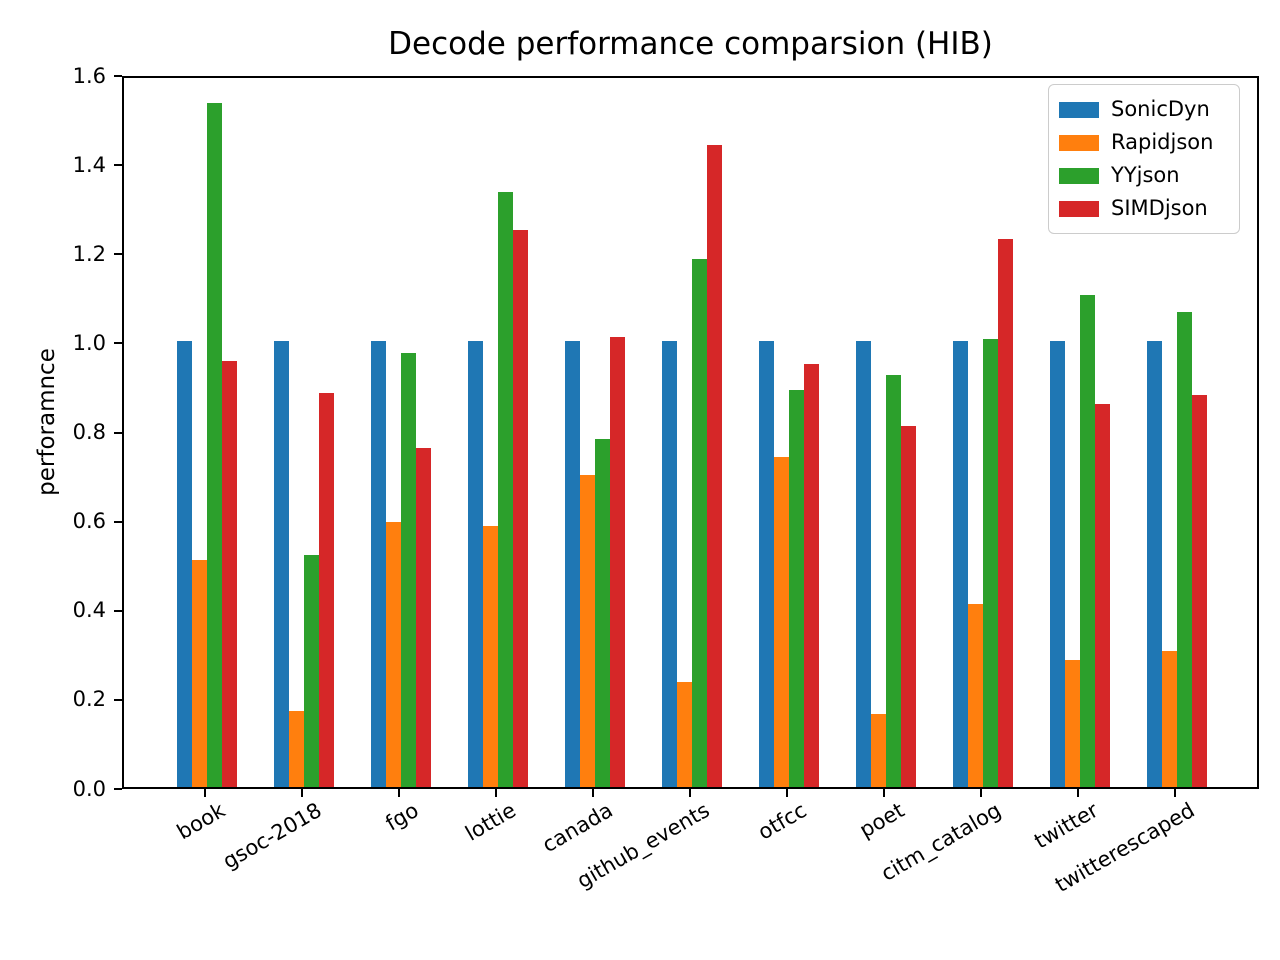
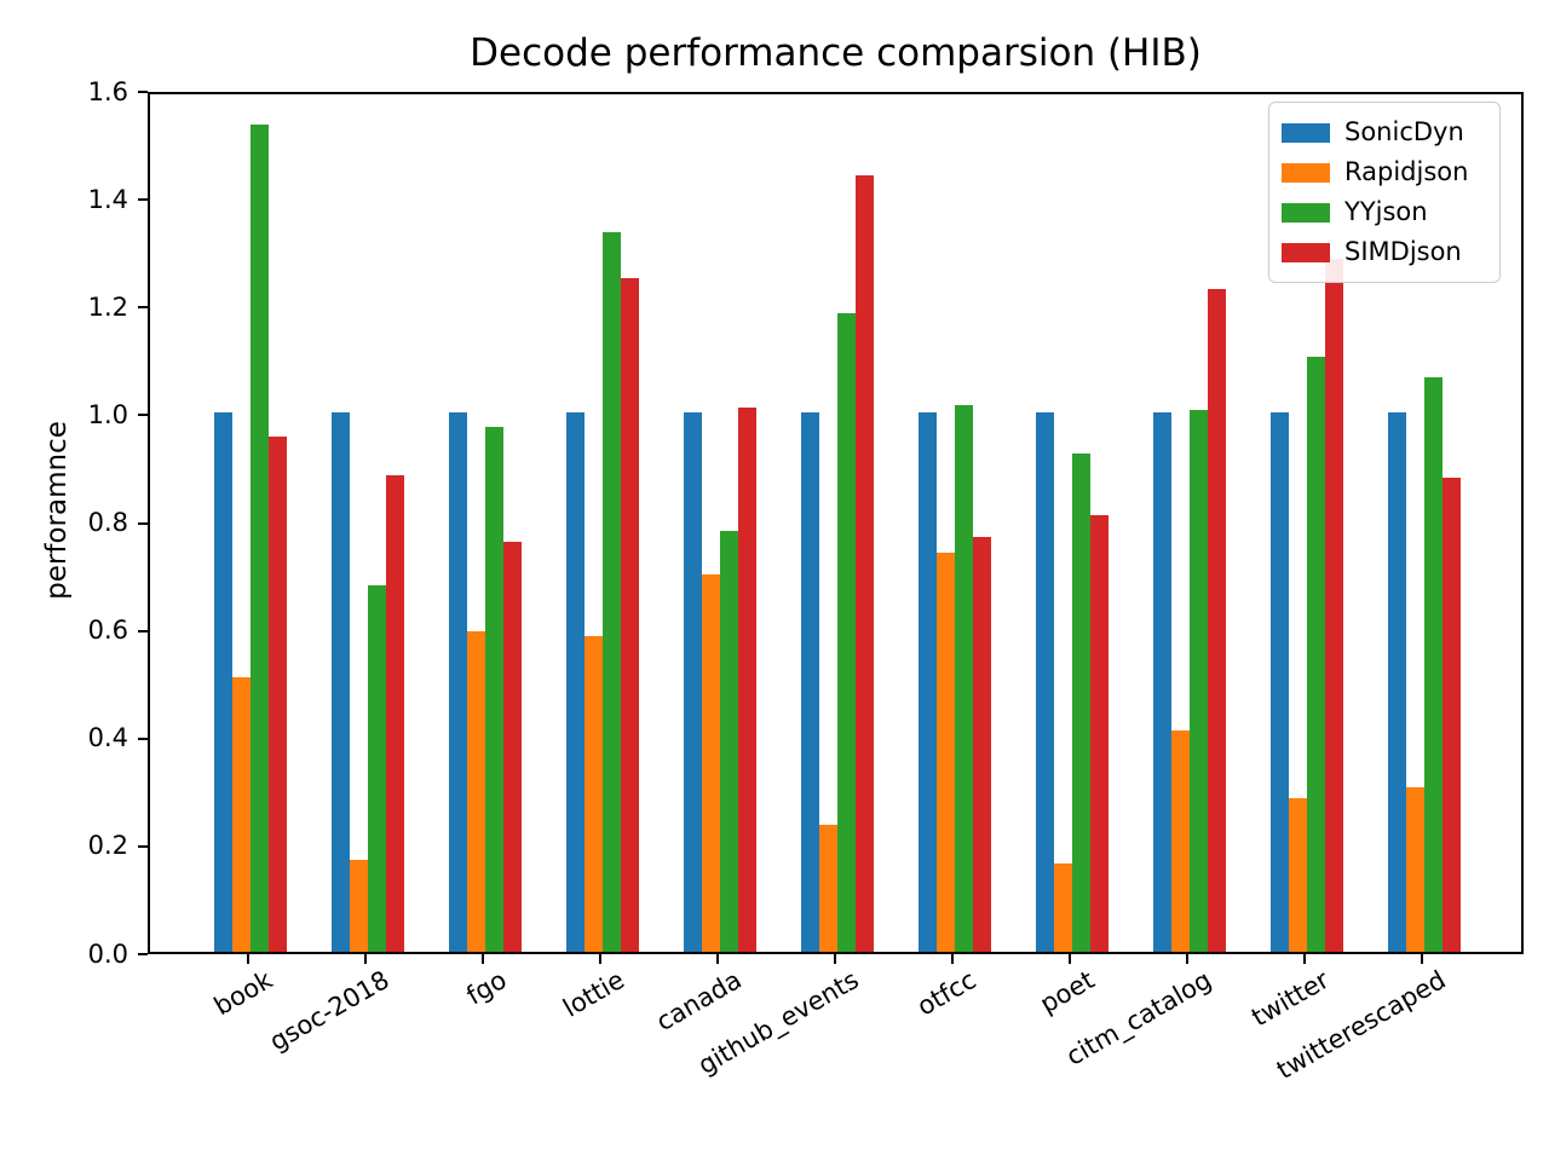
YYjson/gsoc-2018: 0.52 -> 0.68
YYjson/otfcc: 0.89 -> 1.01
SIMDjson/otfcc: 0.95 -> 0.77
SIMDjson/twitter: 0.86 -> 1.28
